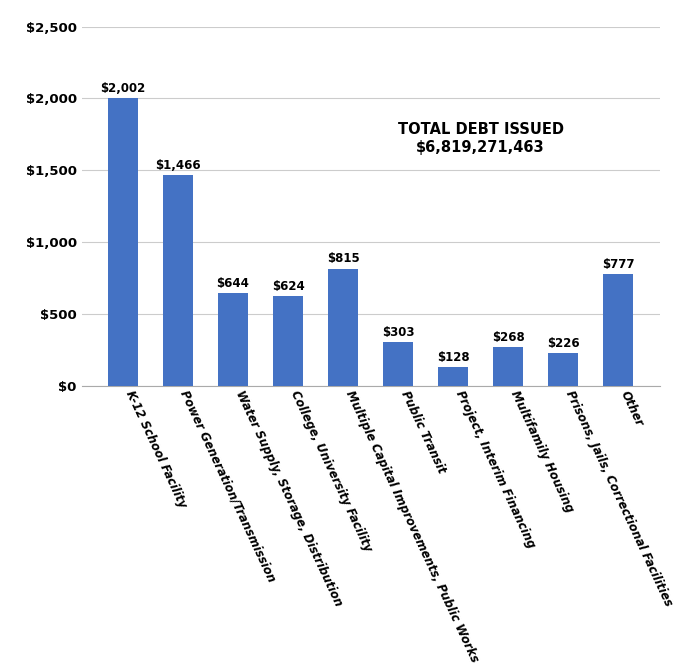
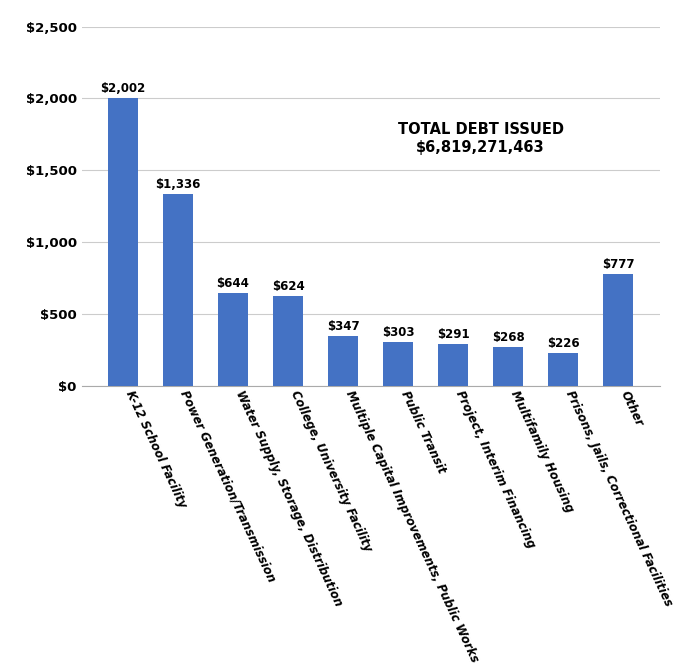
Power Generation/Transmission: $1,466 -> $1,336
Multiple Capital Improvements, Public Works: $815 -> $347
Project, Interim Financing: $128 -> $291
